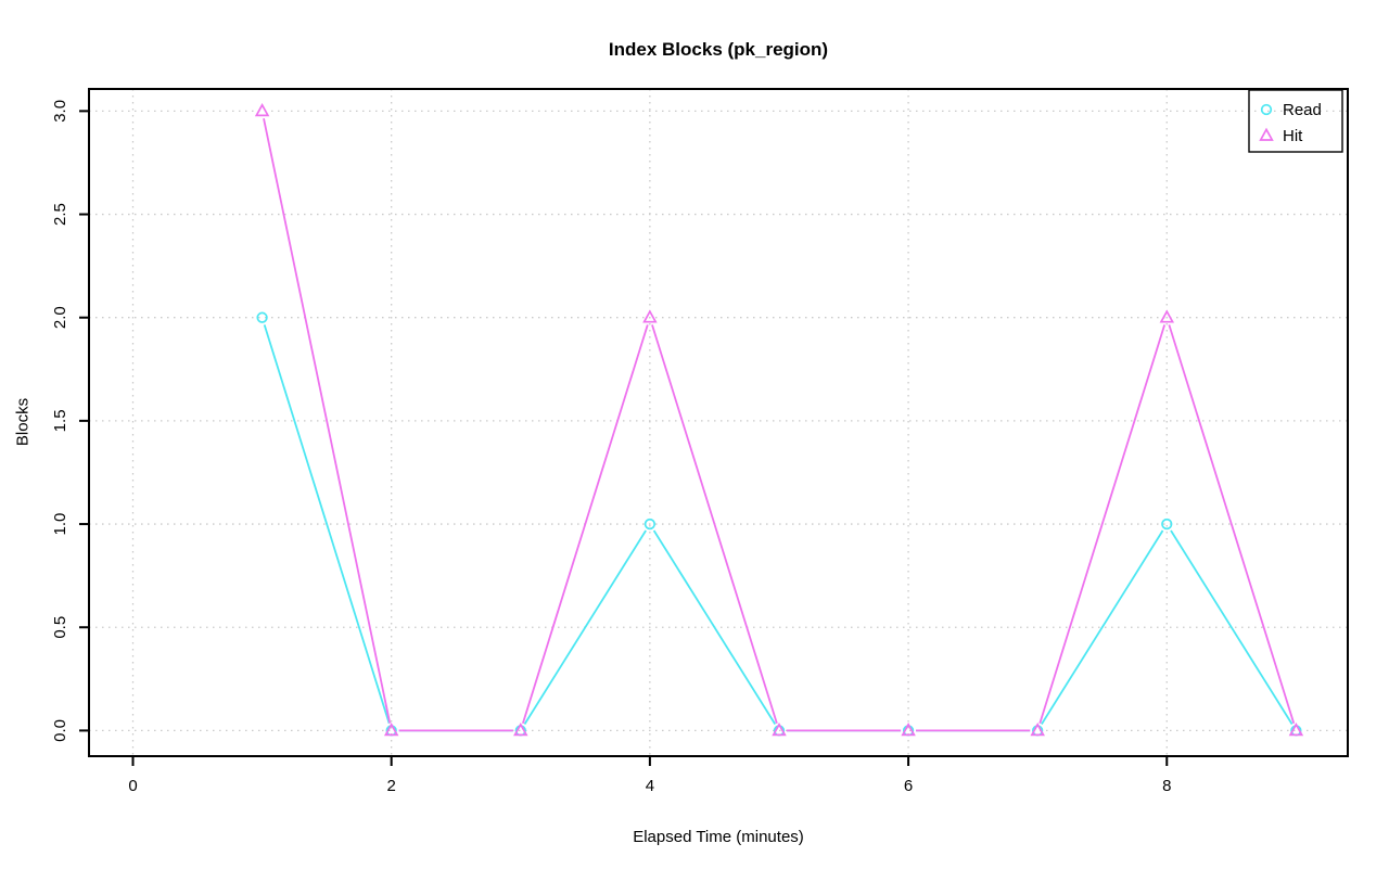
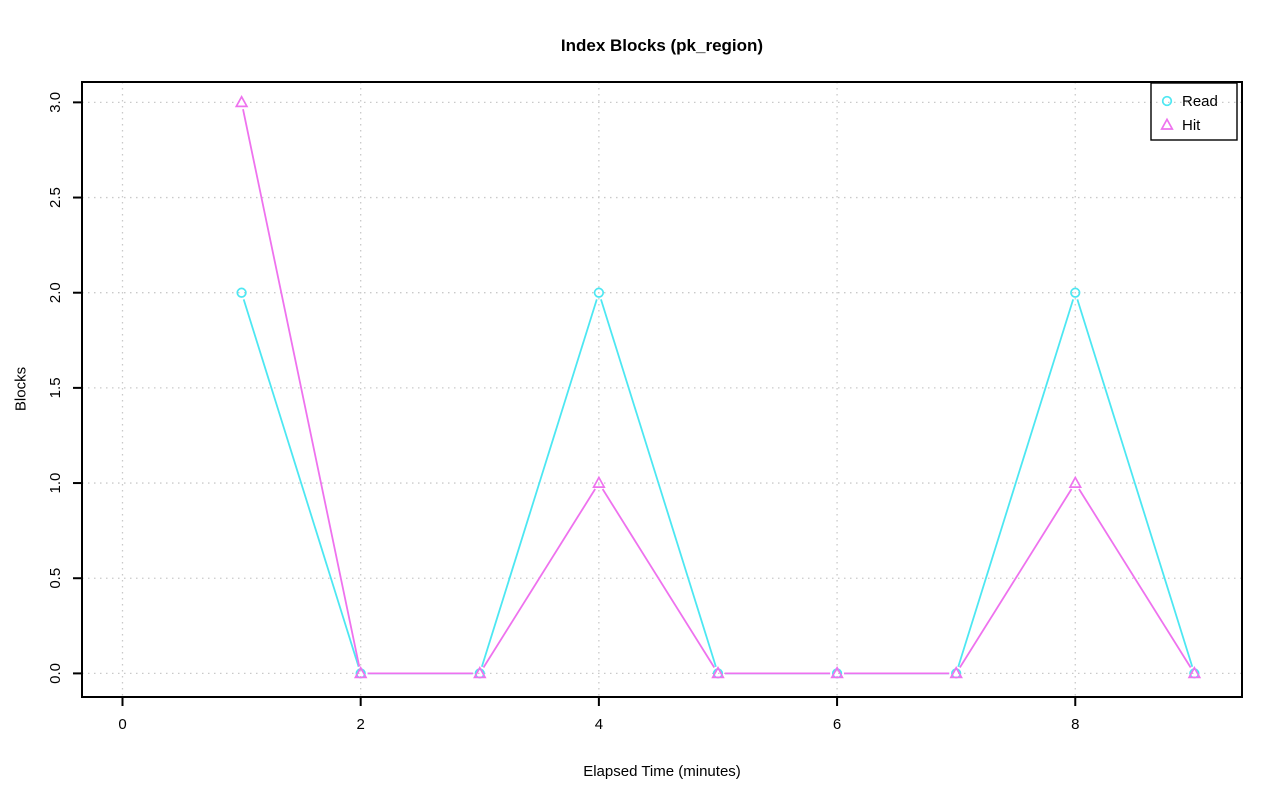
Read/4: 1 -> 2
Hit/4: 2 -> 1
Read/8: 1 -> 2
Hit/8: 2 -> 1
